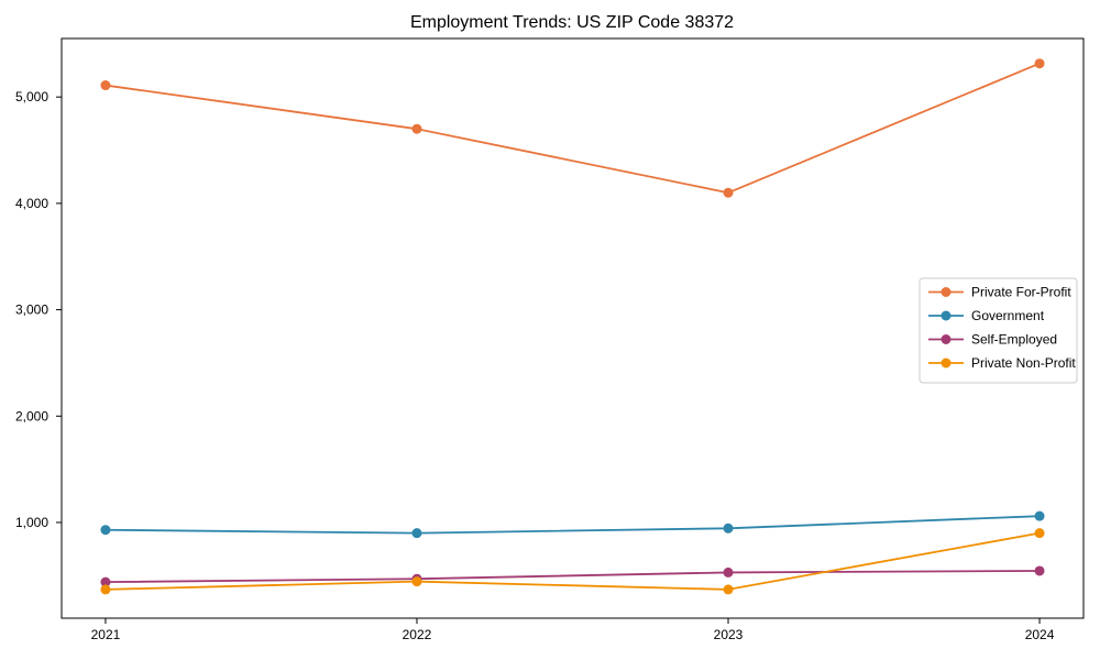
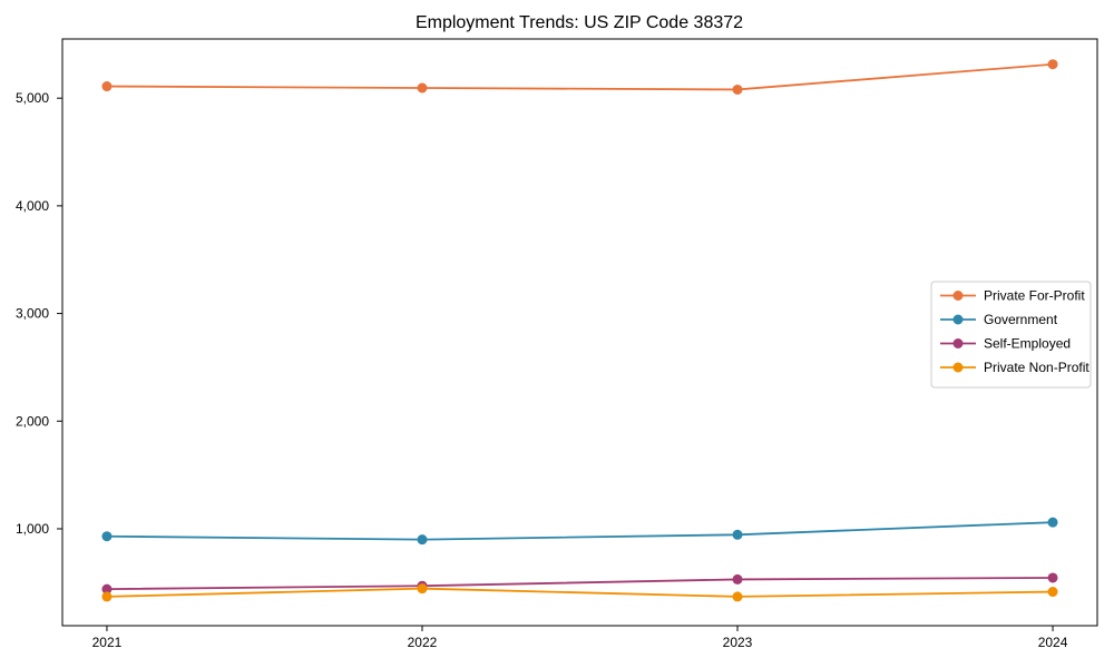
Private For-Profit/2022: 4700 -> 5100
Private For-Profit/2023: 4100 -> 5100
Private Non-Profit/2024: 900 -> 400
